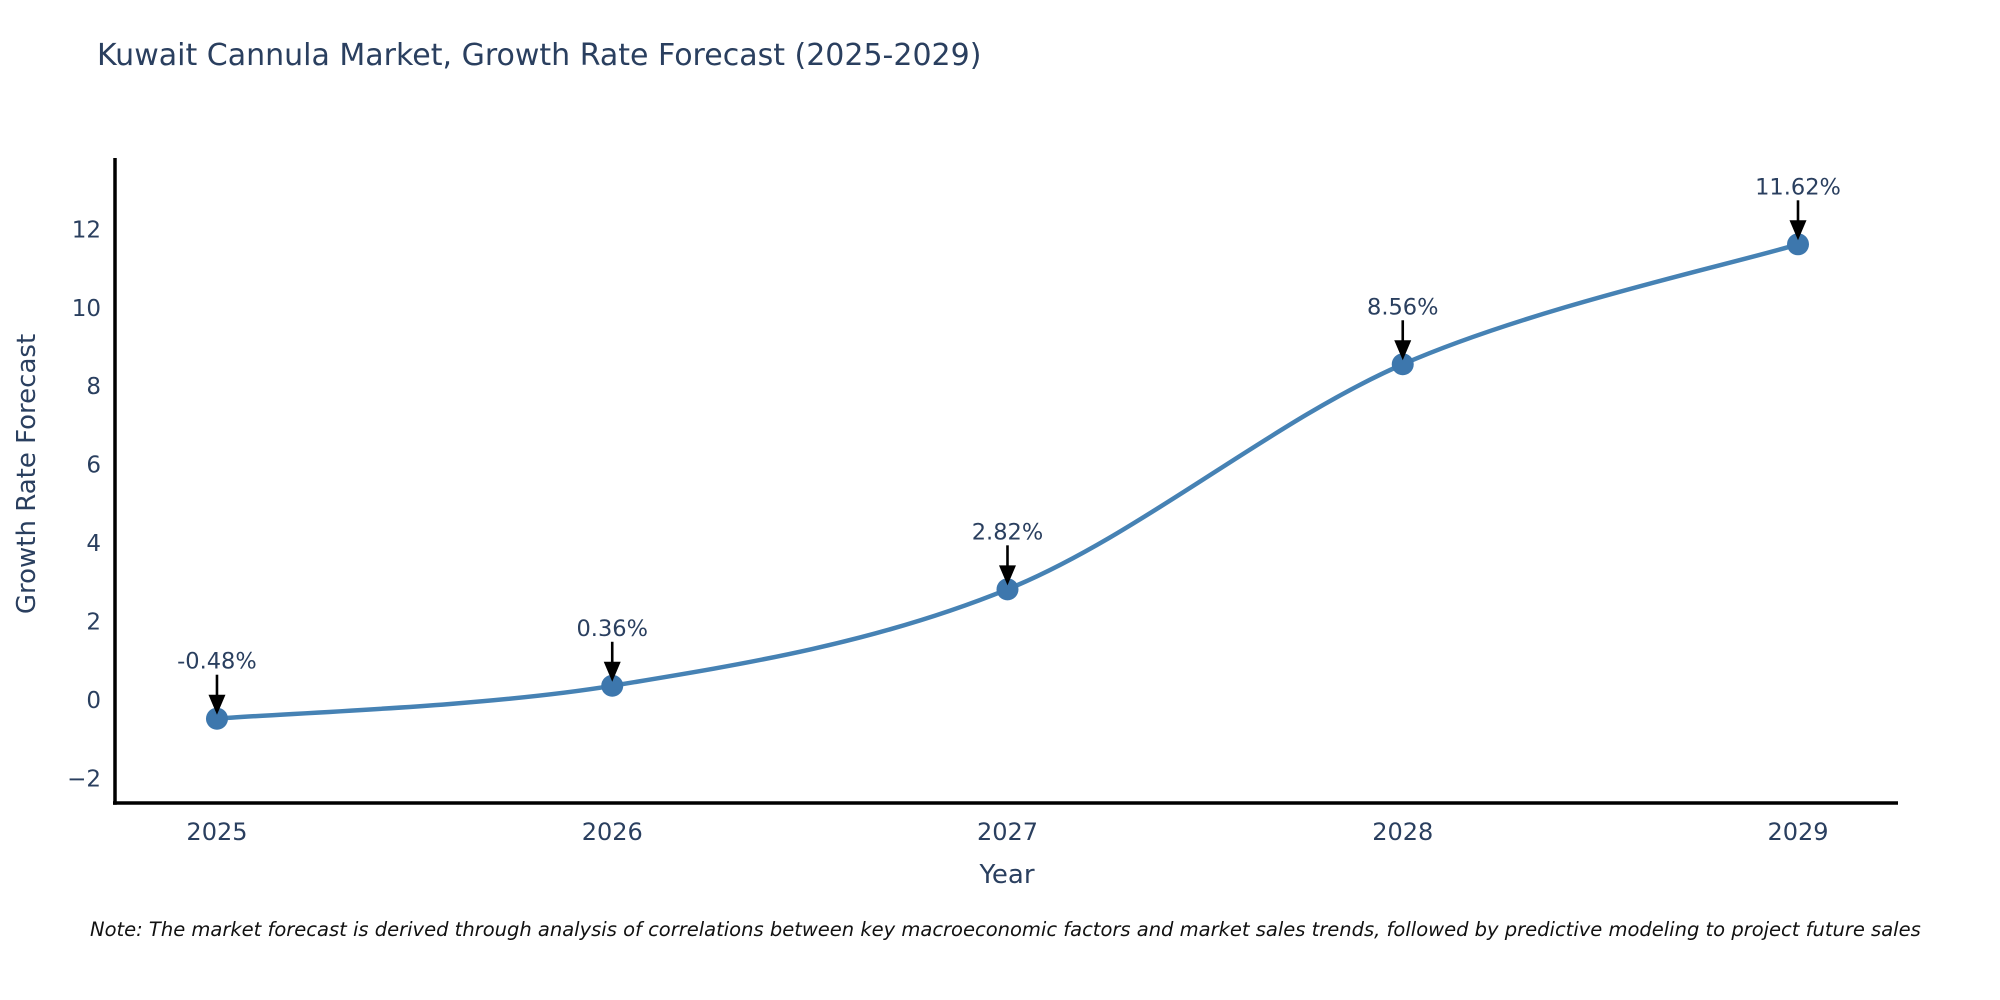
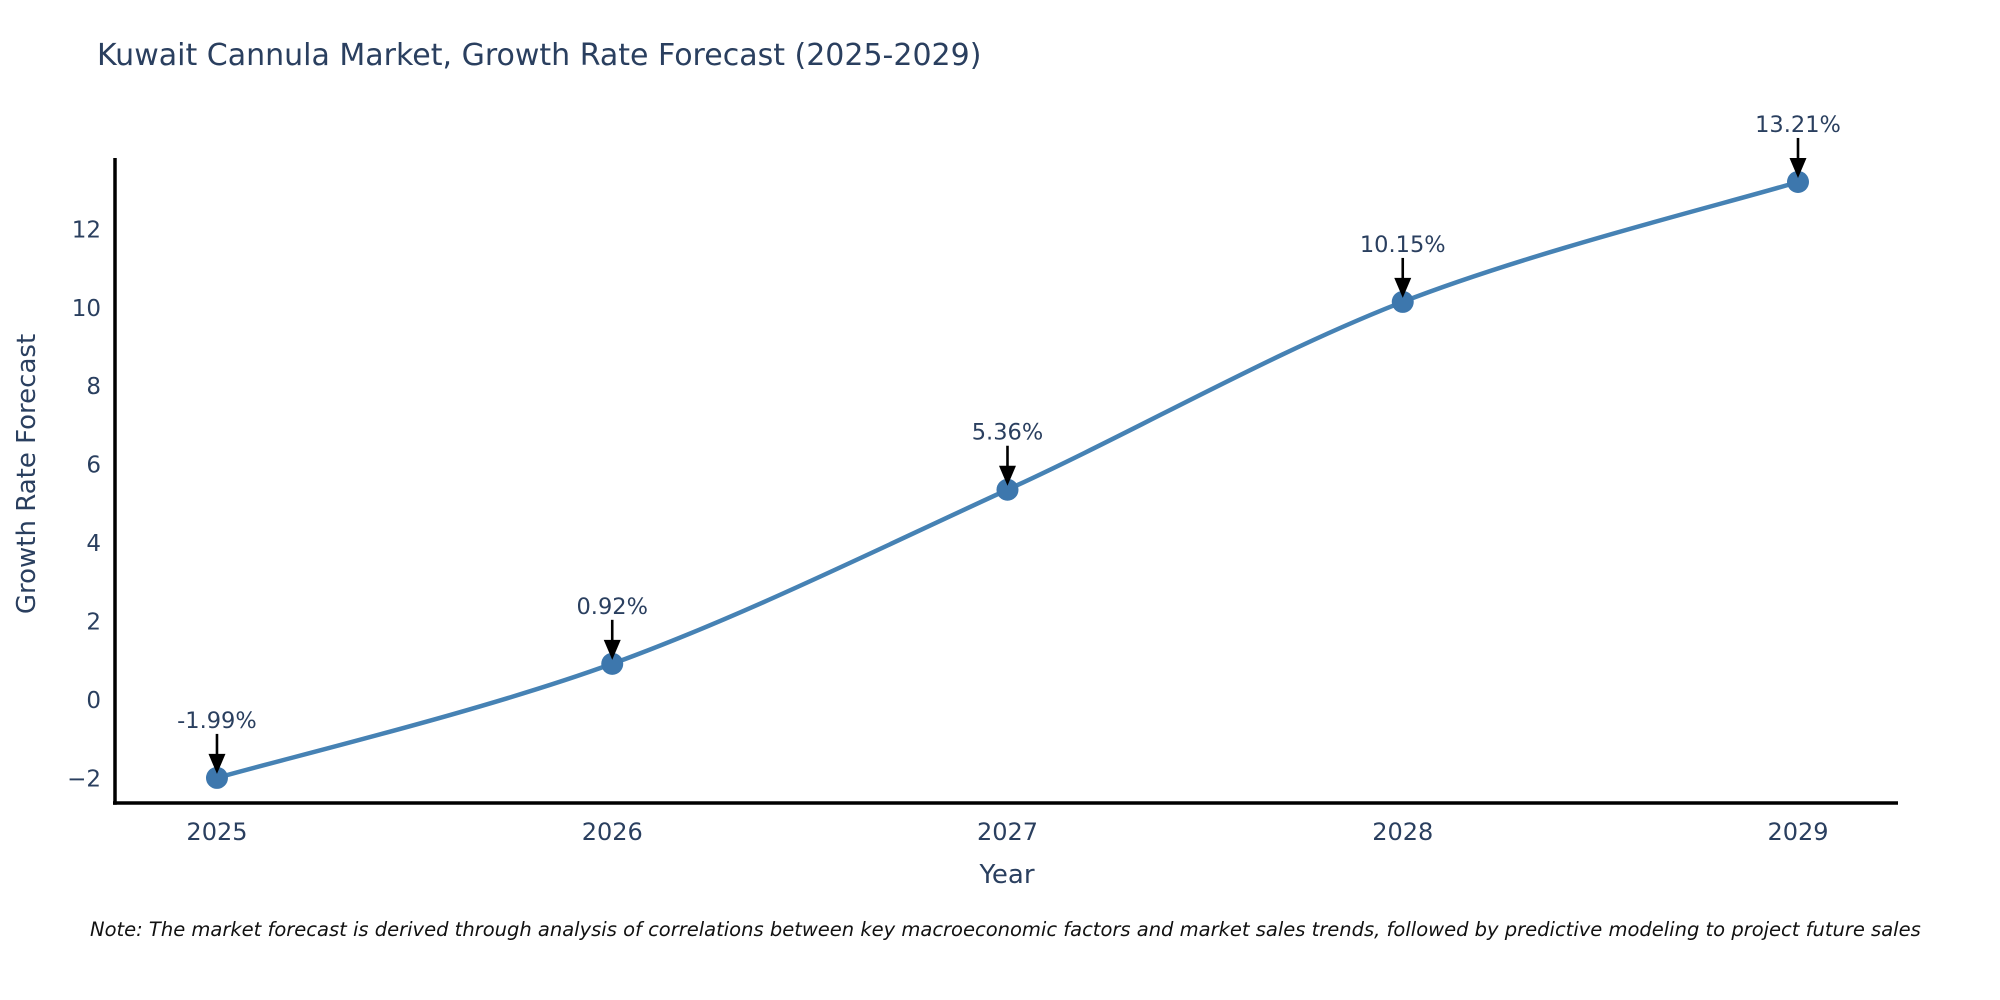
2025: -0.48% -> -1.99%
2026: 0.36% -> 0.92%
2027: 2.82% -> 5.36%
2028: 8.56% -> 10.15%
2029: 11.62% -> 13.21%
